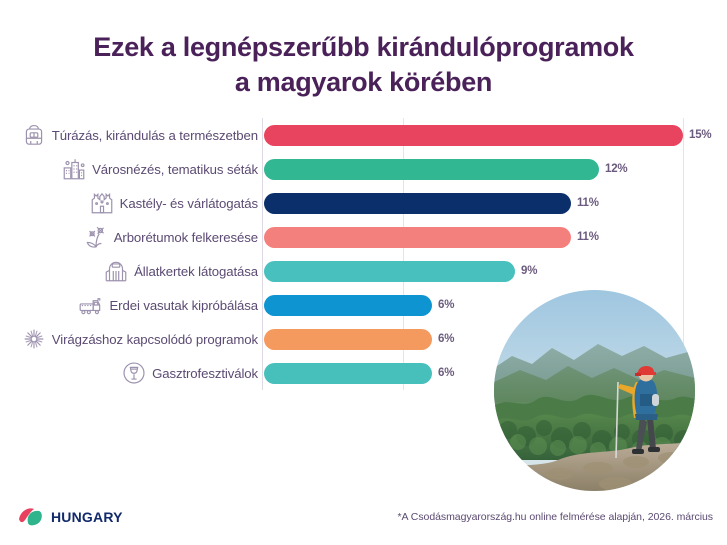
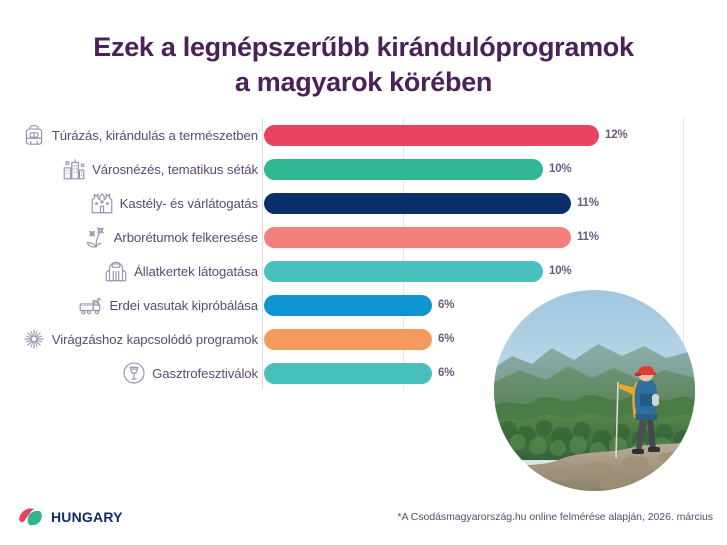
Túrázás, kirándulás a természetben: 15% -> 12%
Városnézés, tematikus séták: 12% -> 10%
Állatkertek látogatása: 9% -> 10%
